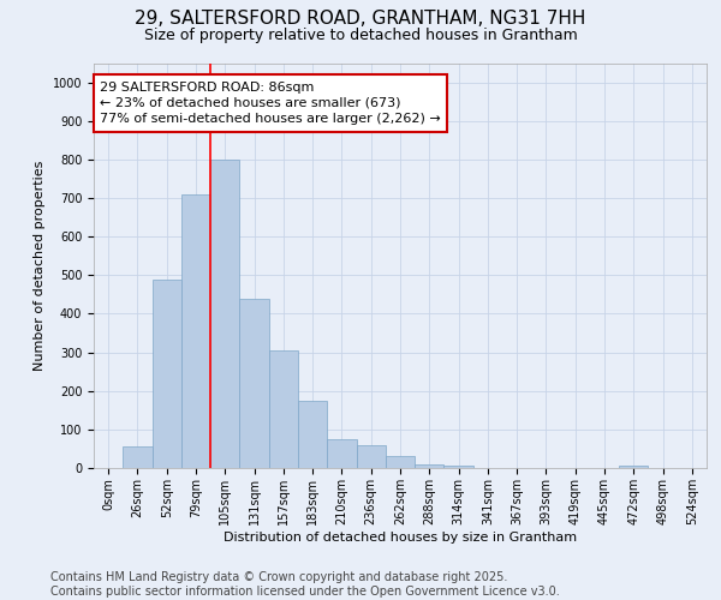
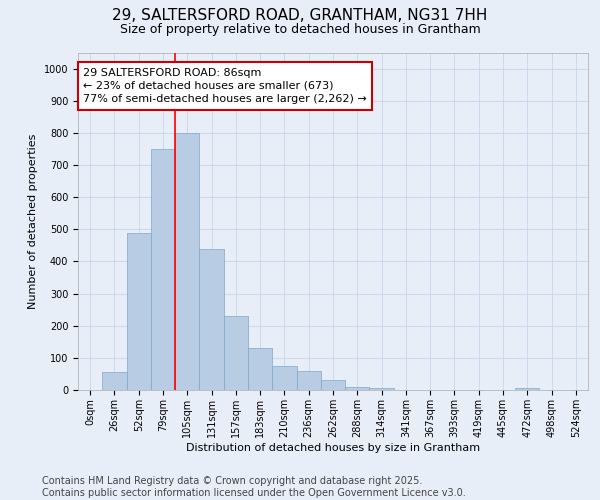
79sqm: 710 -> 750
157sqm: 305 -> 230
183sqm: 175 -> 130
